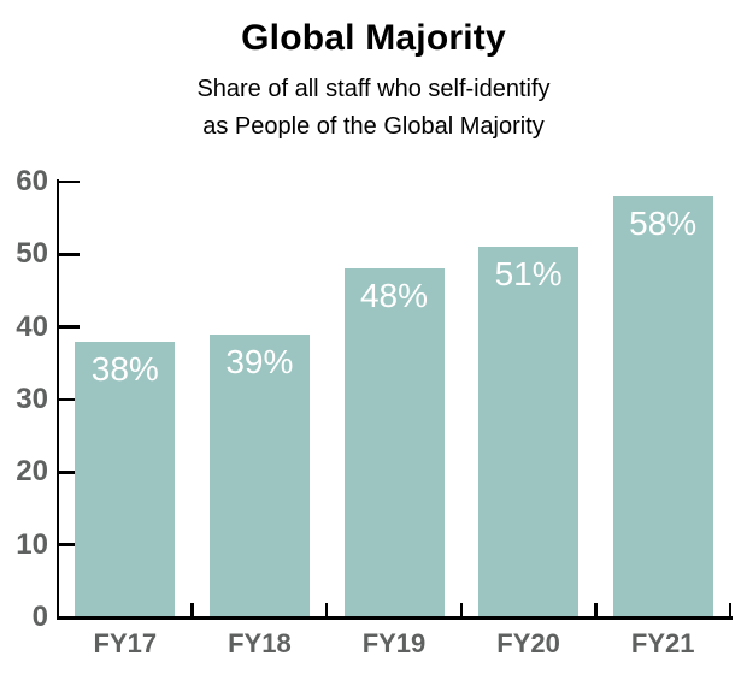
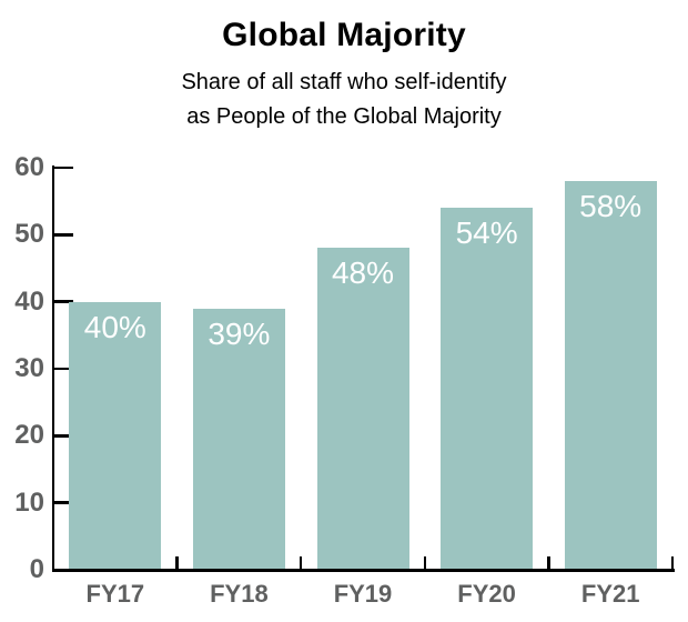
FY17: 38% -> 40%
FY20: 51% -> 54%
